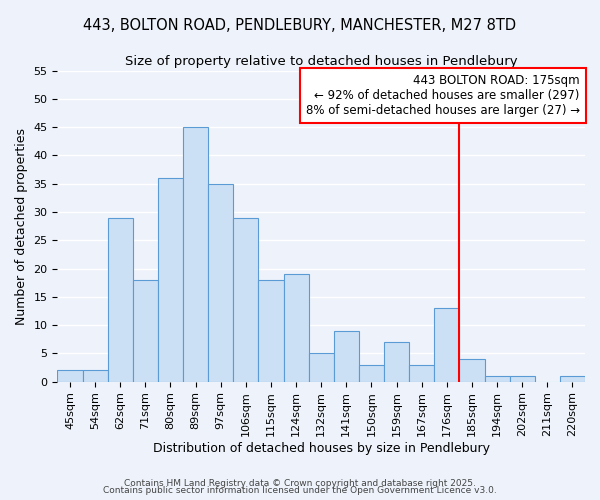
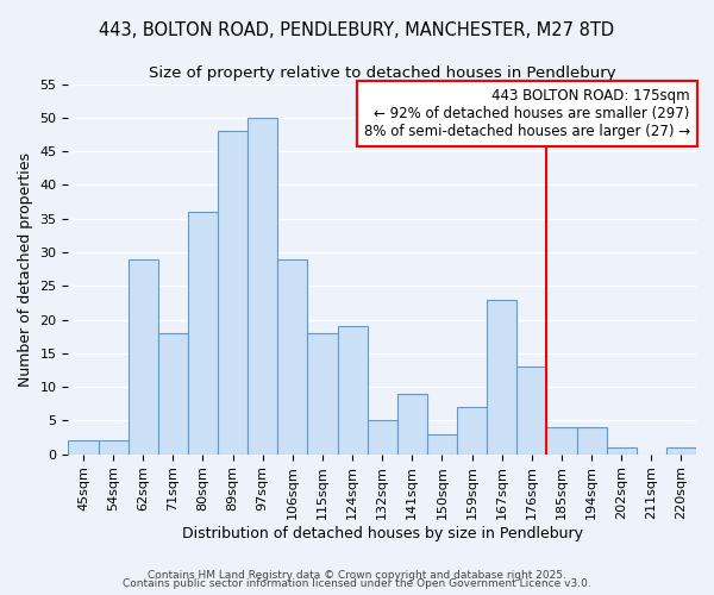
89sqm: 45 -> 48
97sqm: 35 -> 50
167sqm: 3 -> 23
194sqm: 1 -> 4
